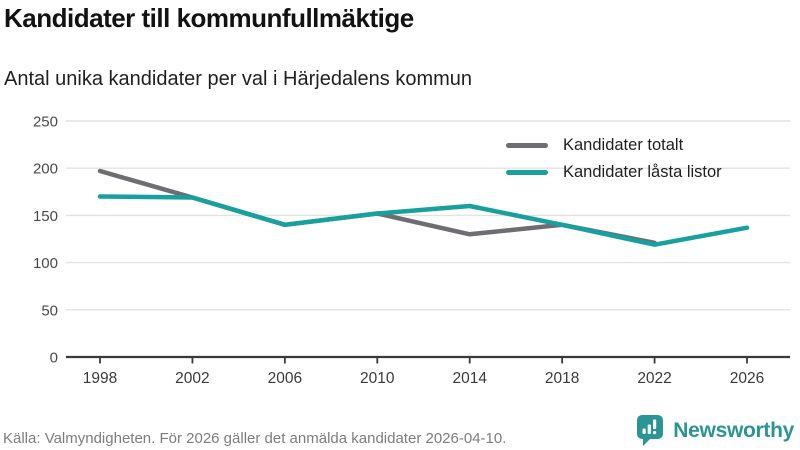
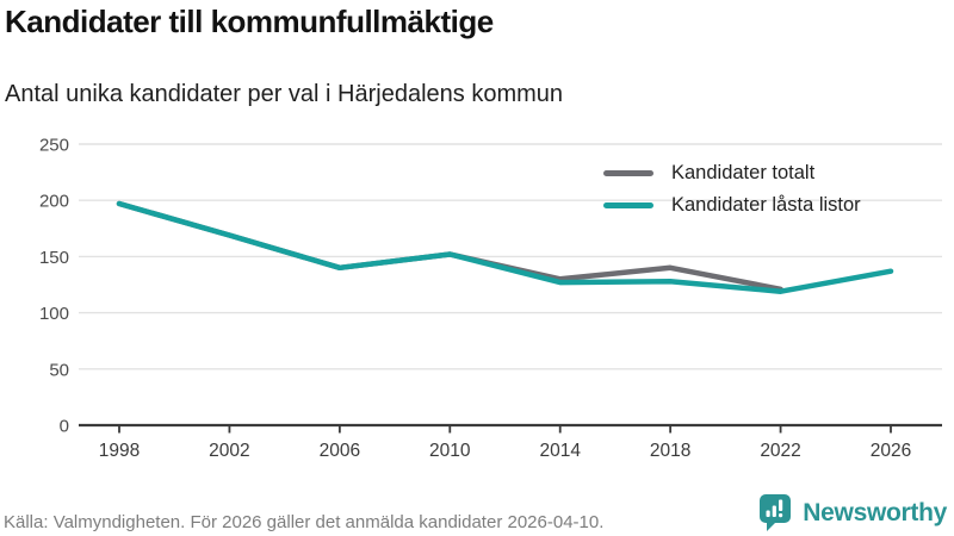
Kandidater låsta listor/1998: 170 -> 200
Kandidater låsta listor/2014: 160 -> 130
Kandidater låsta listor/2018: 140 -> 130
